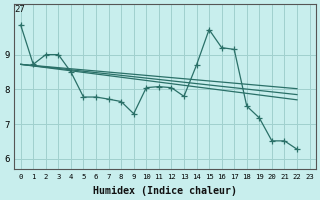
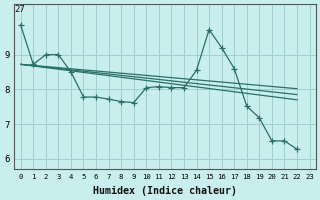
9: 7.30 -> 7.62
13: 7.80 -> 8.05
14: 8.70 -> 8.55
17: 9.15 -> 8.60
